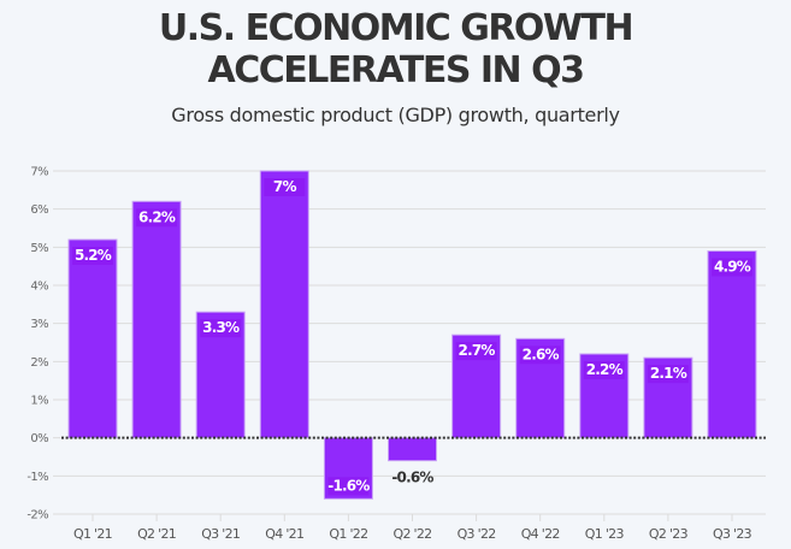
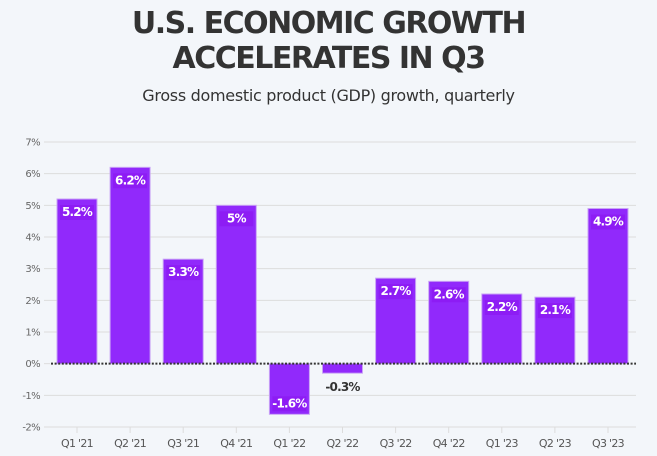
Q4 '21: 7% -> 5%
Q2 '22: -0.6% -> -0.3%
